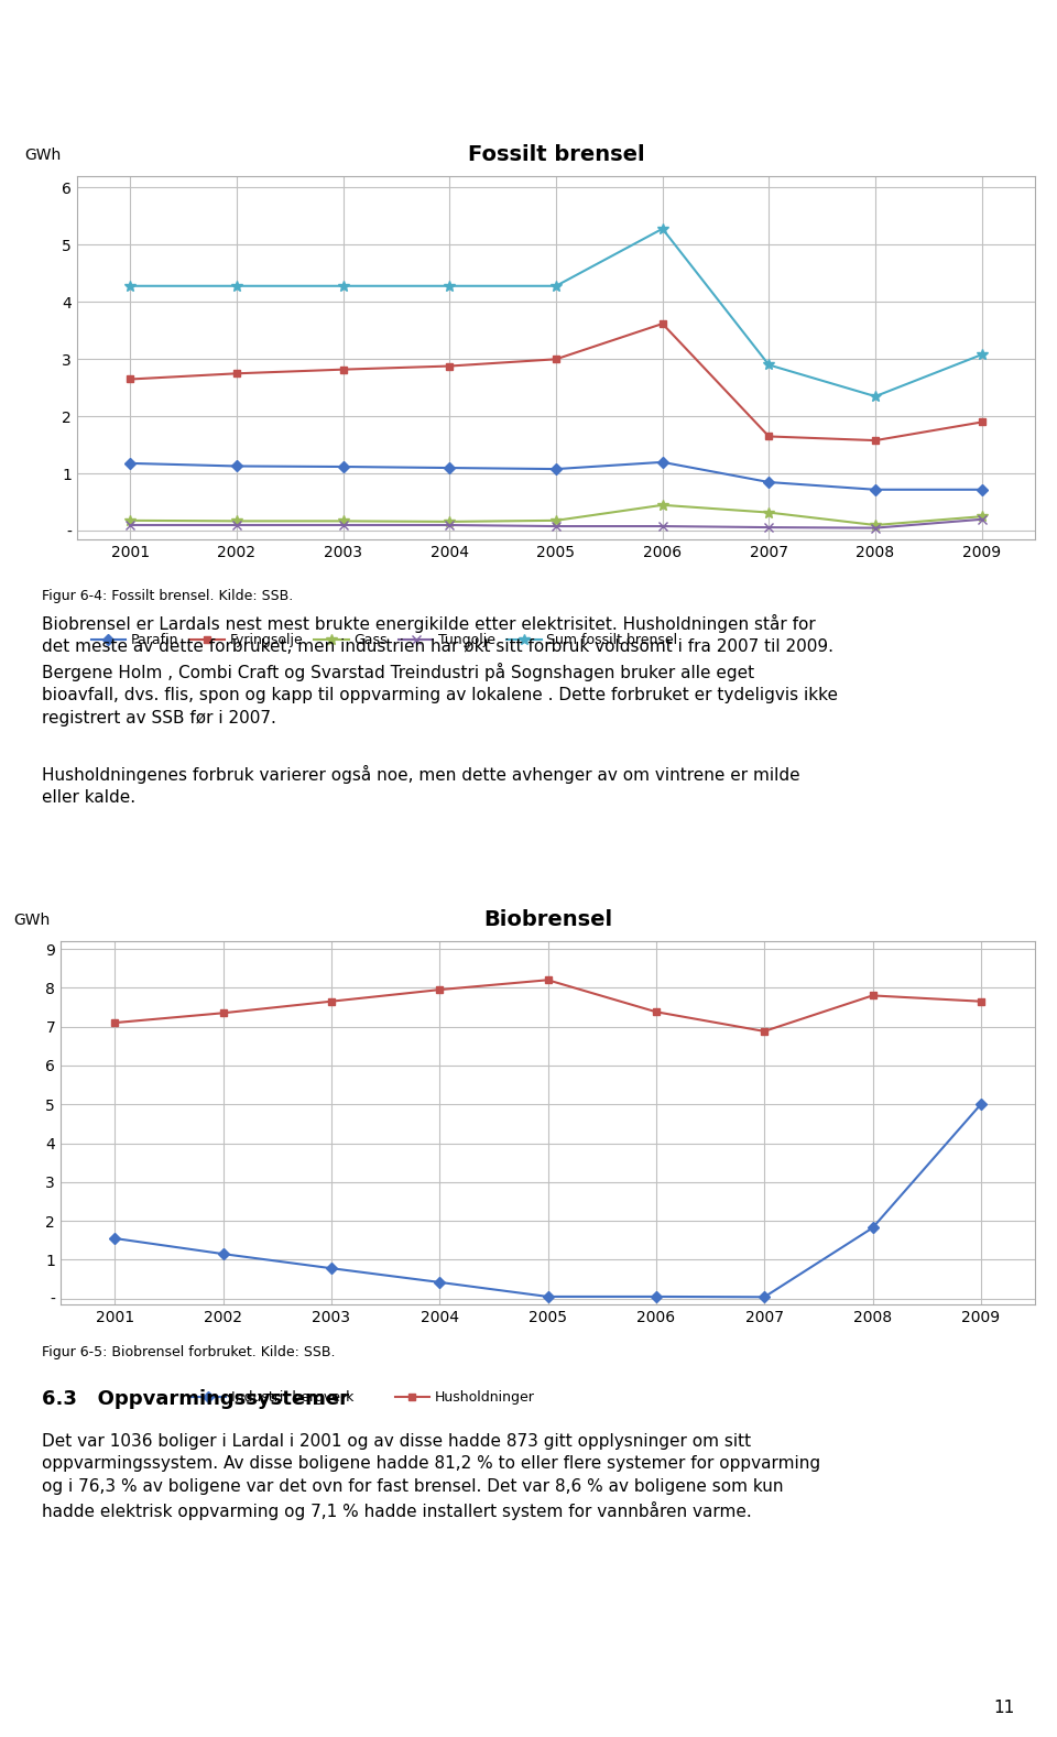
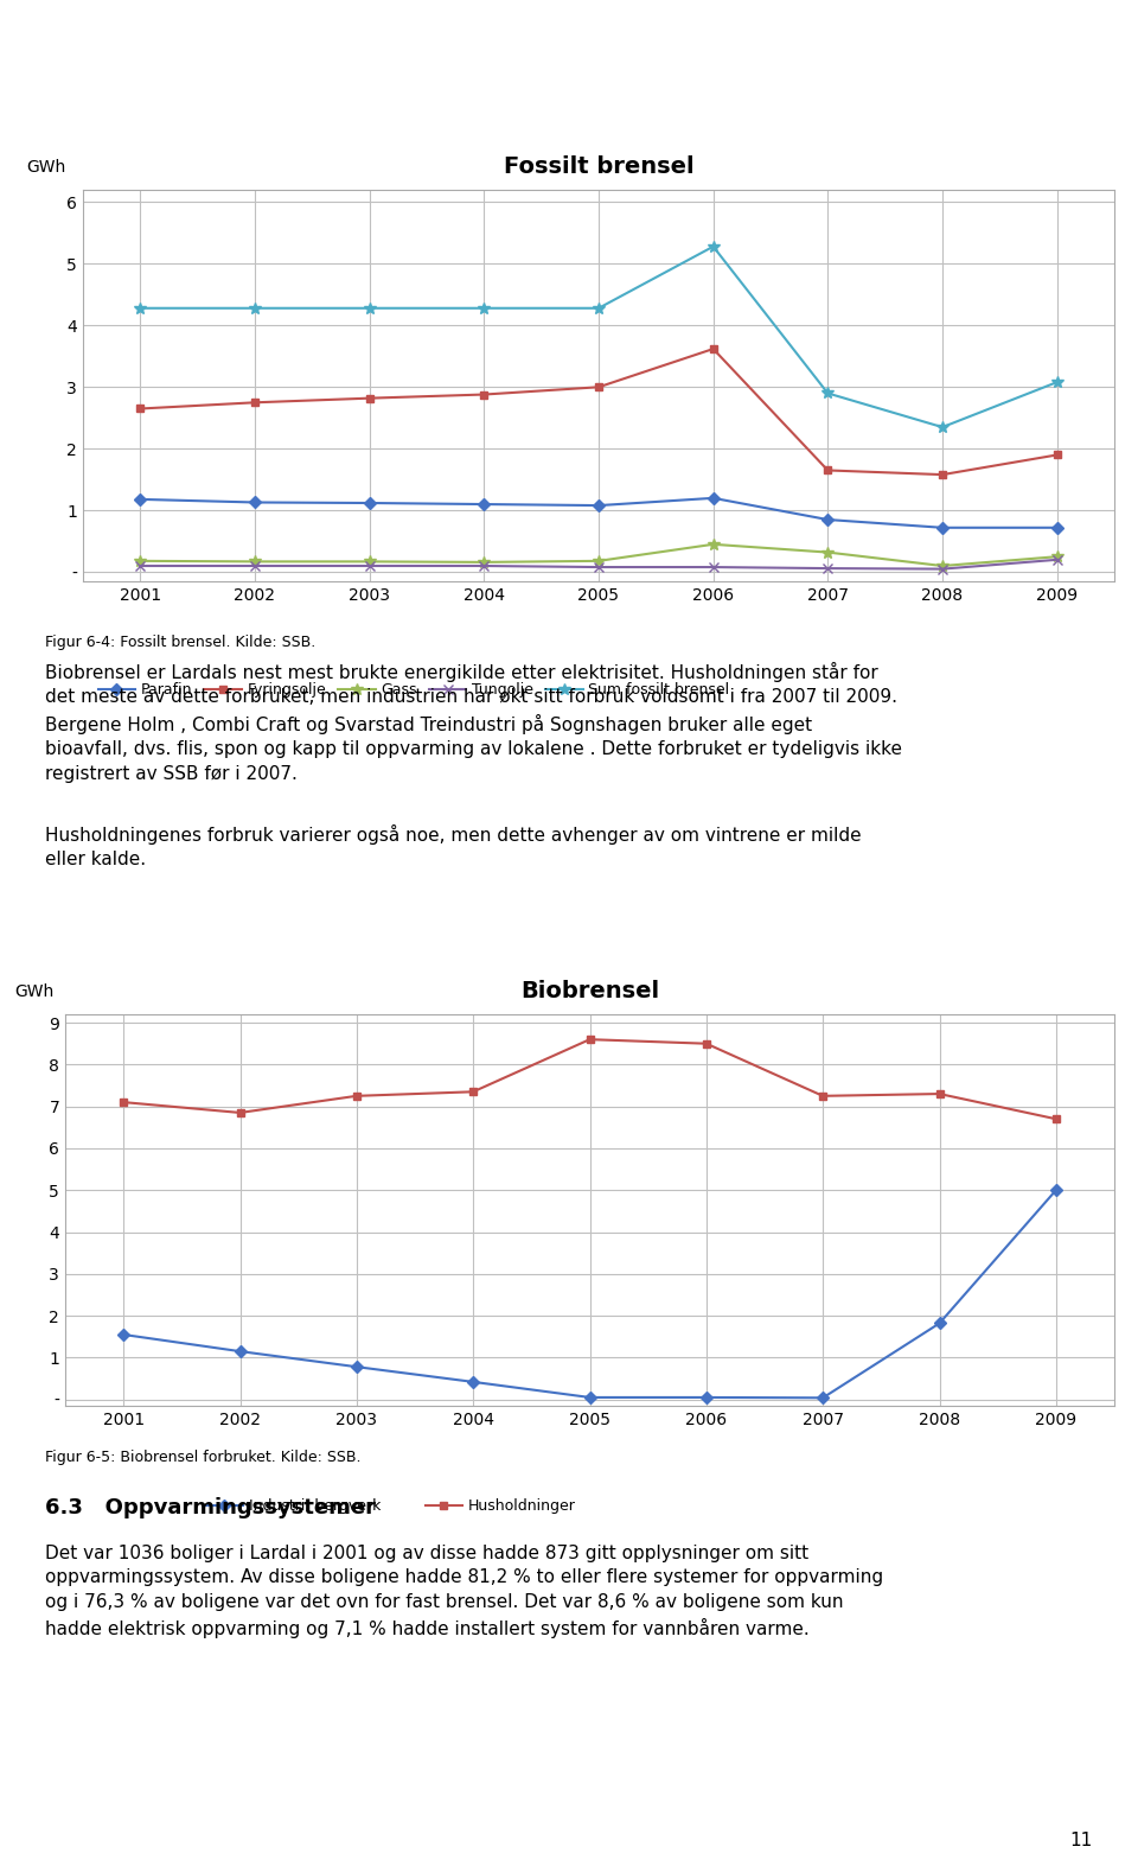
Biobrensel/Husholdninger/2002: 7.35 -> 6.85
Biobrensel/Husholdninger/2003: 7.65 -> 7.25
Biobrensel/Husholdninger/2004: 7.95 -> 7.35
Biobrensel/Husholdninger/2005: 8.20 -> 8.60
Biobrensel/Husholdninger/2006: 7.38 -> 8.50
Biobrensel/Husholdninger/2007: 6.88 -> 7.25
Biobrensel/Husholdninger/2008: 7.80 -> 7.30
Biobrensel/Husholdninger/2009: 7.65 -> 6.70
